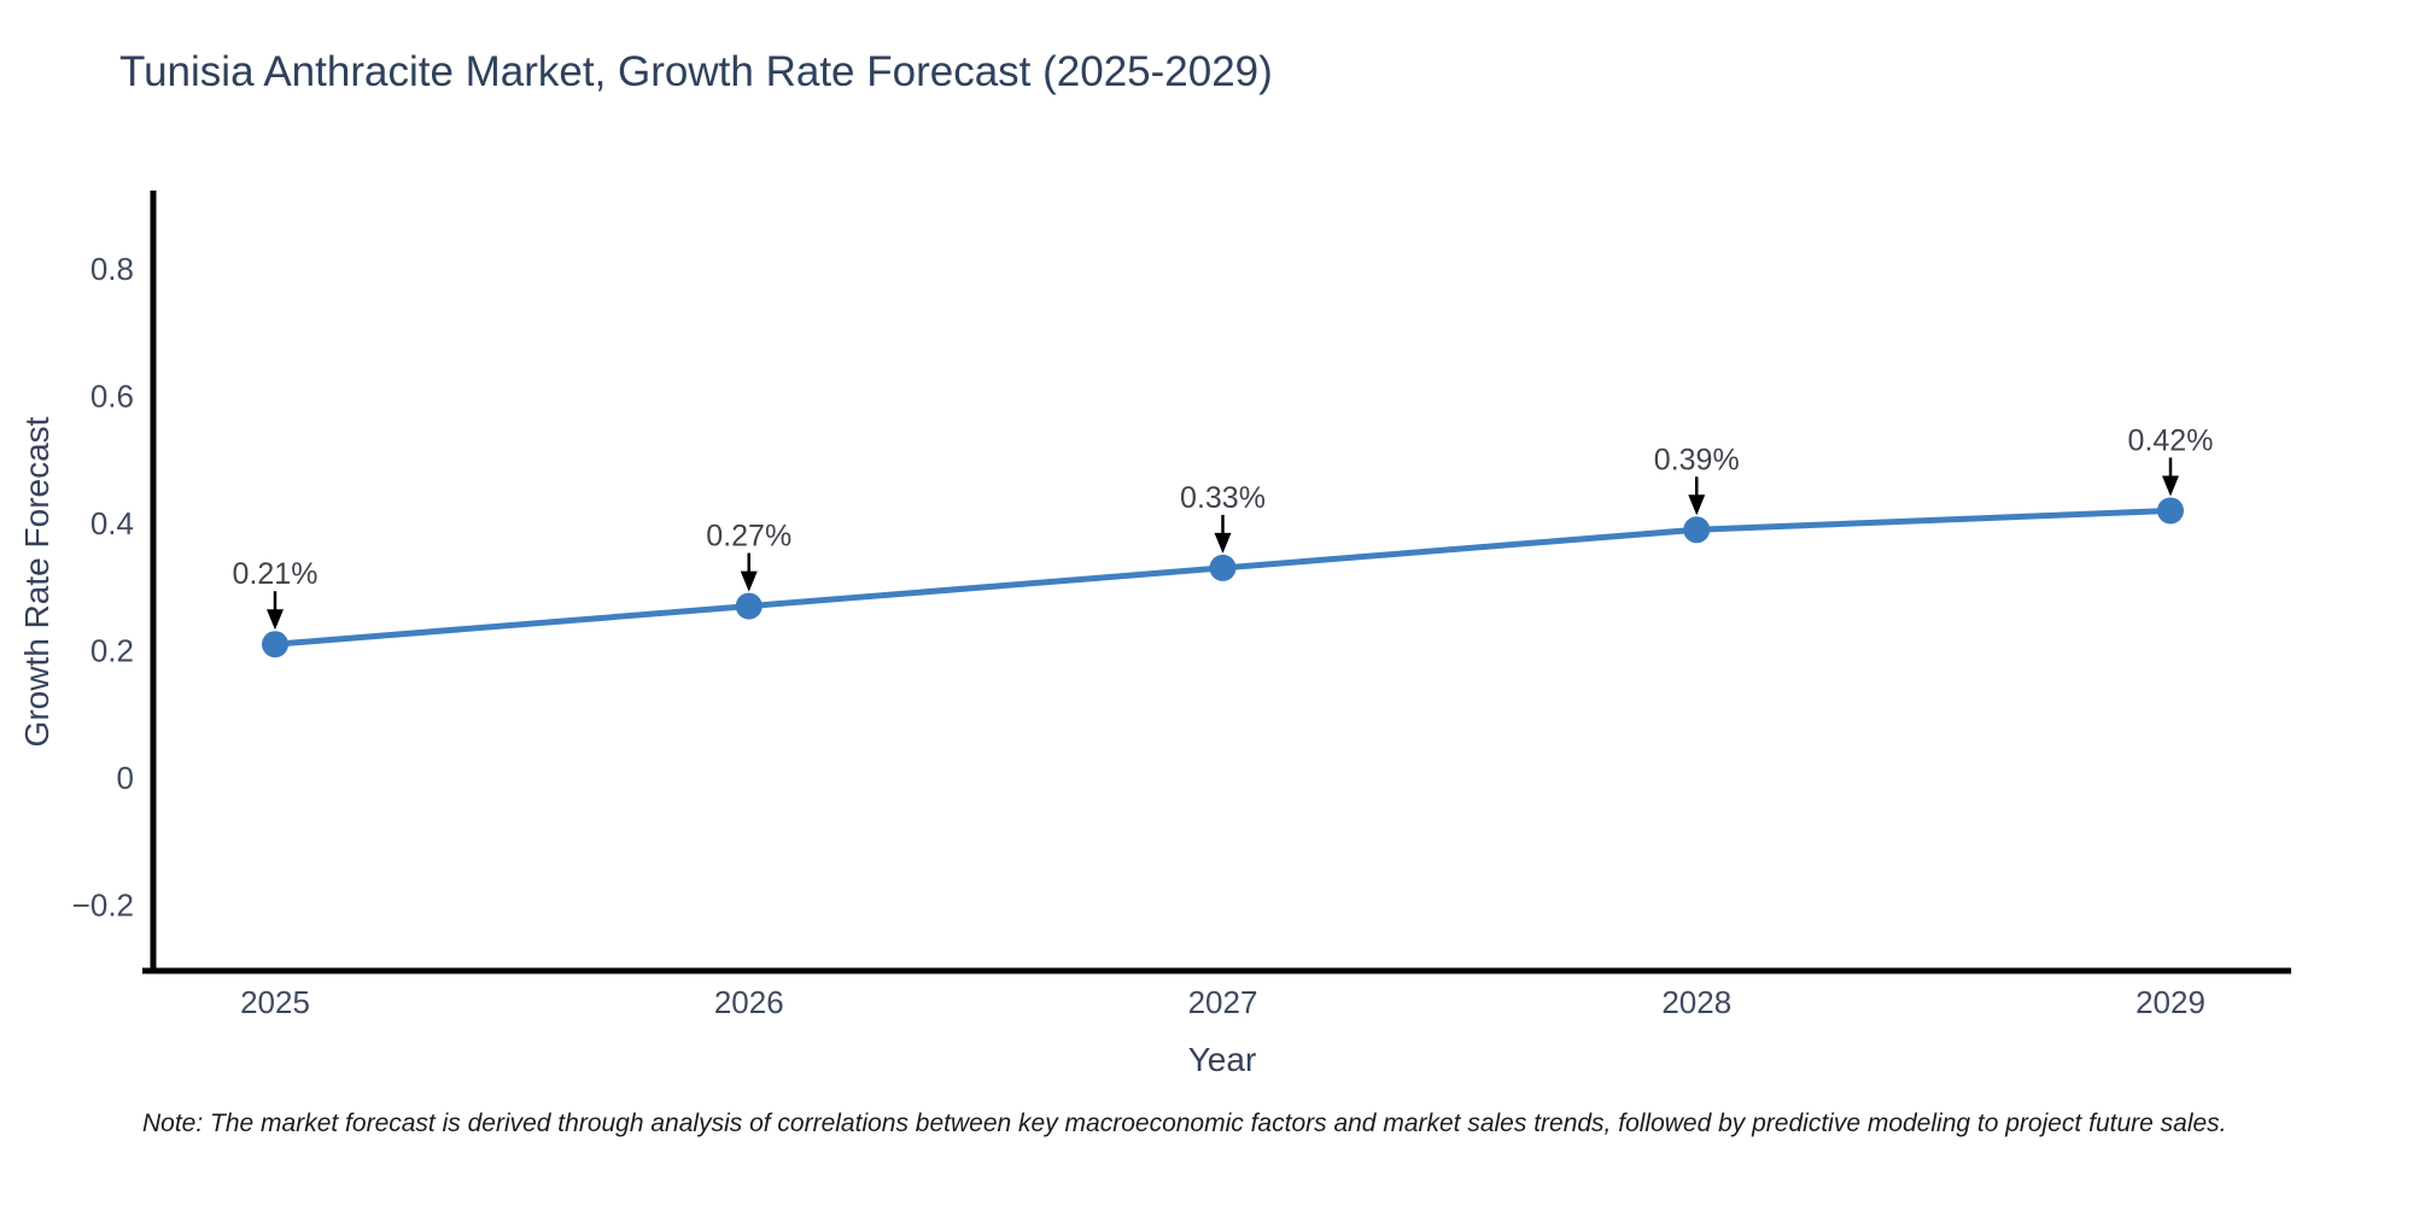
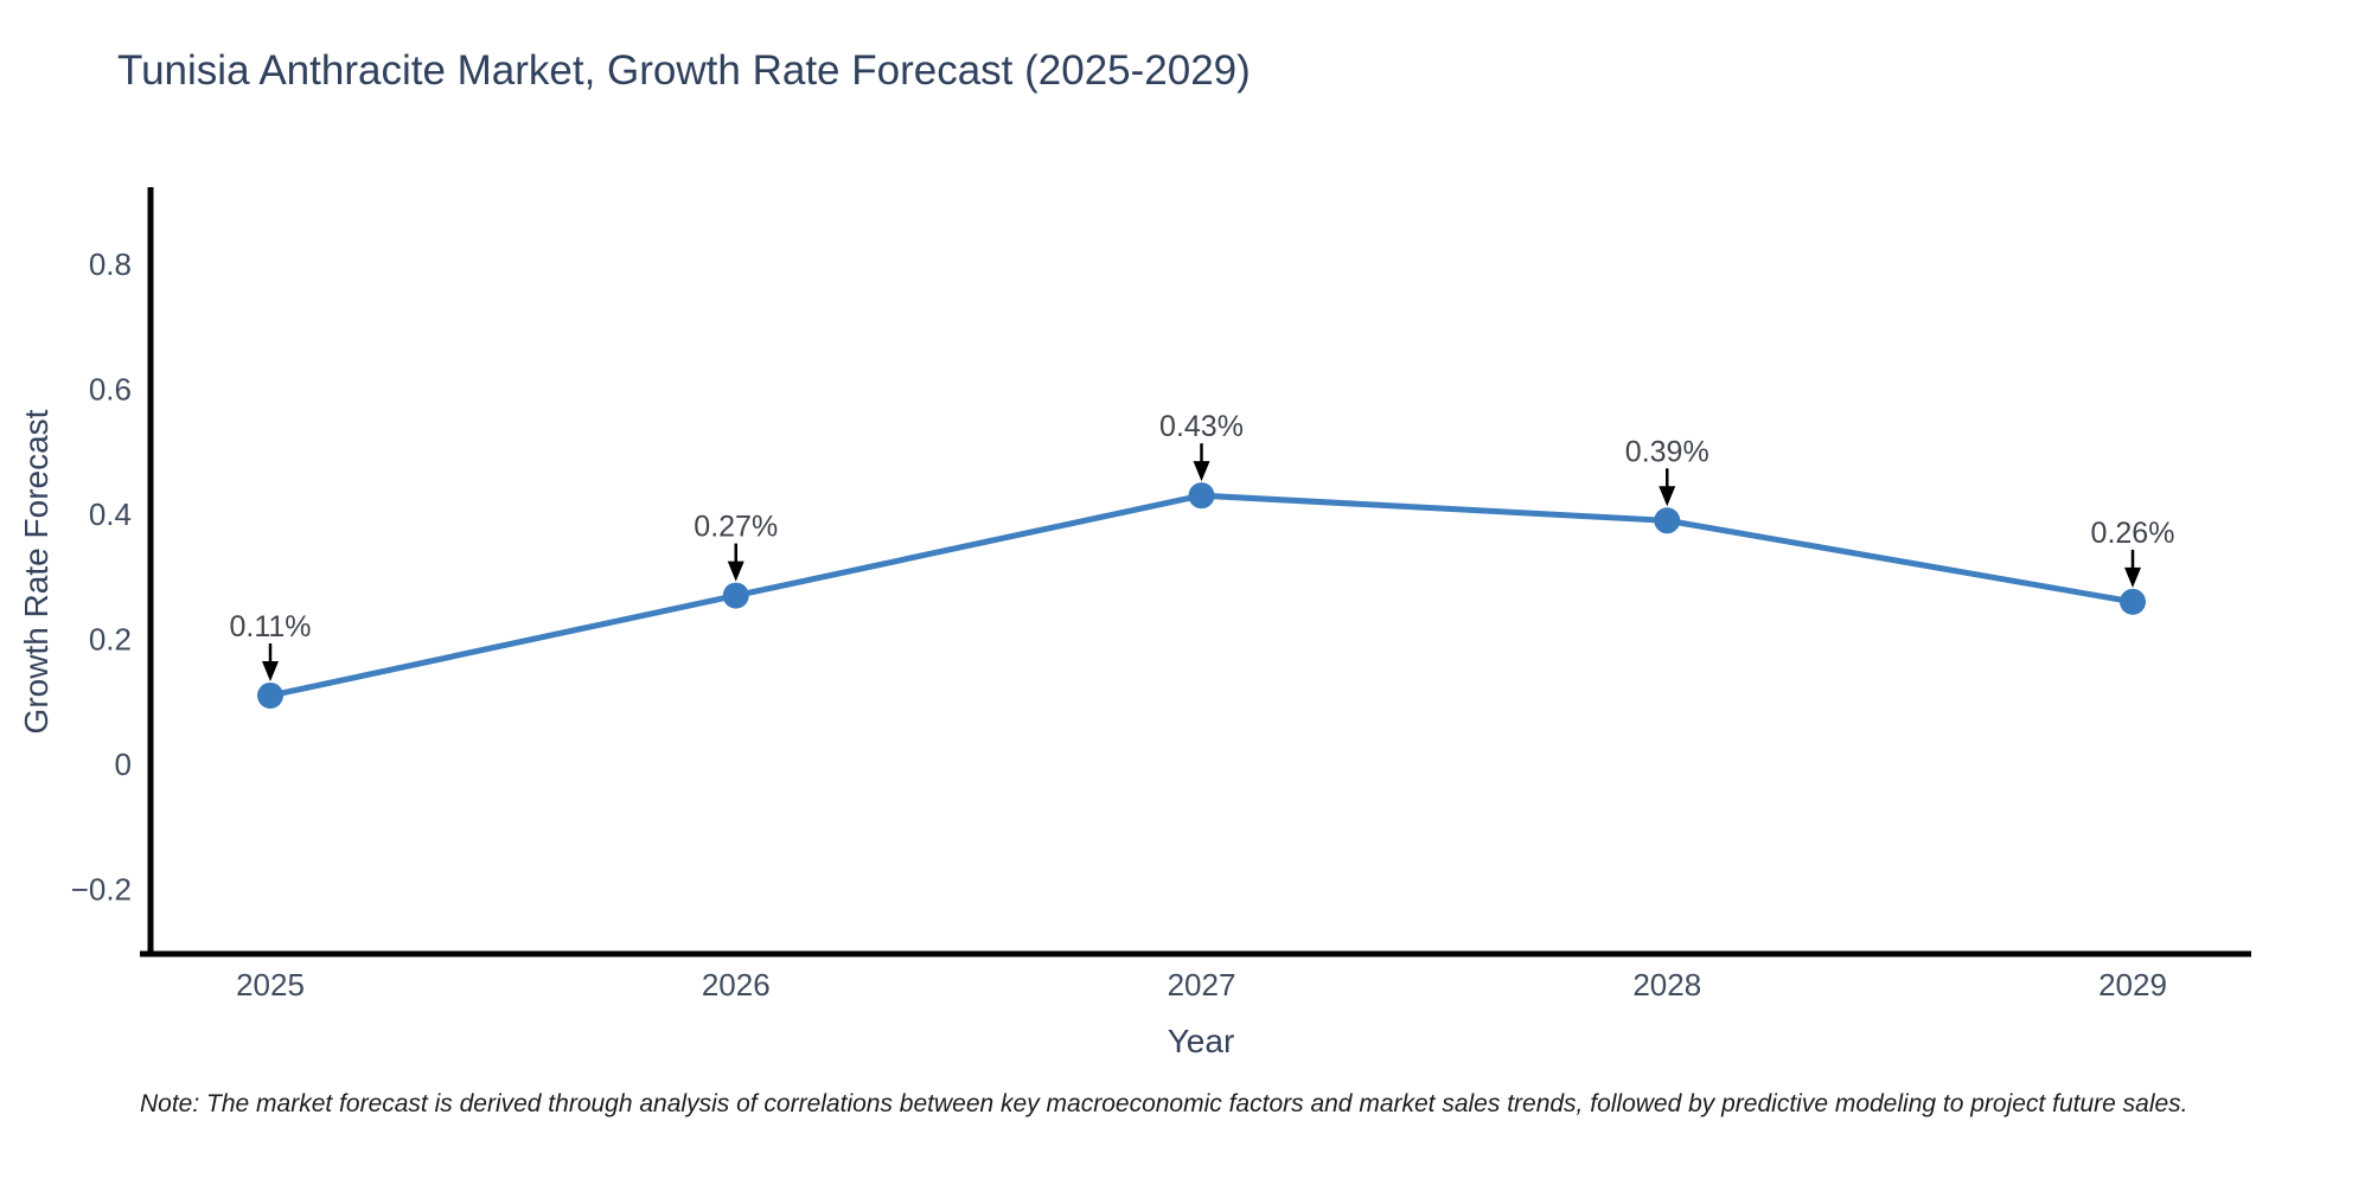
2025: 0.21% -> 0.11%
2027: 0.33% -> 0.43%
2029: 0.42% -> 0.26%
